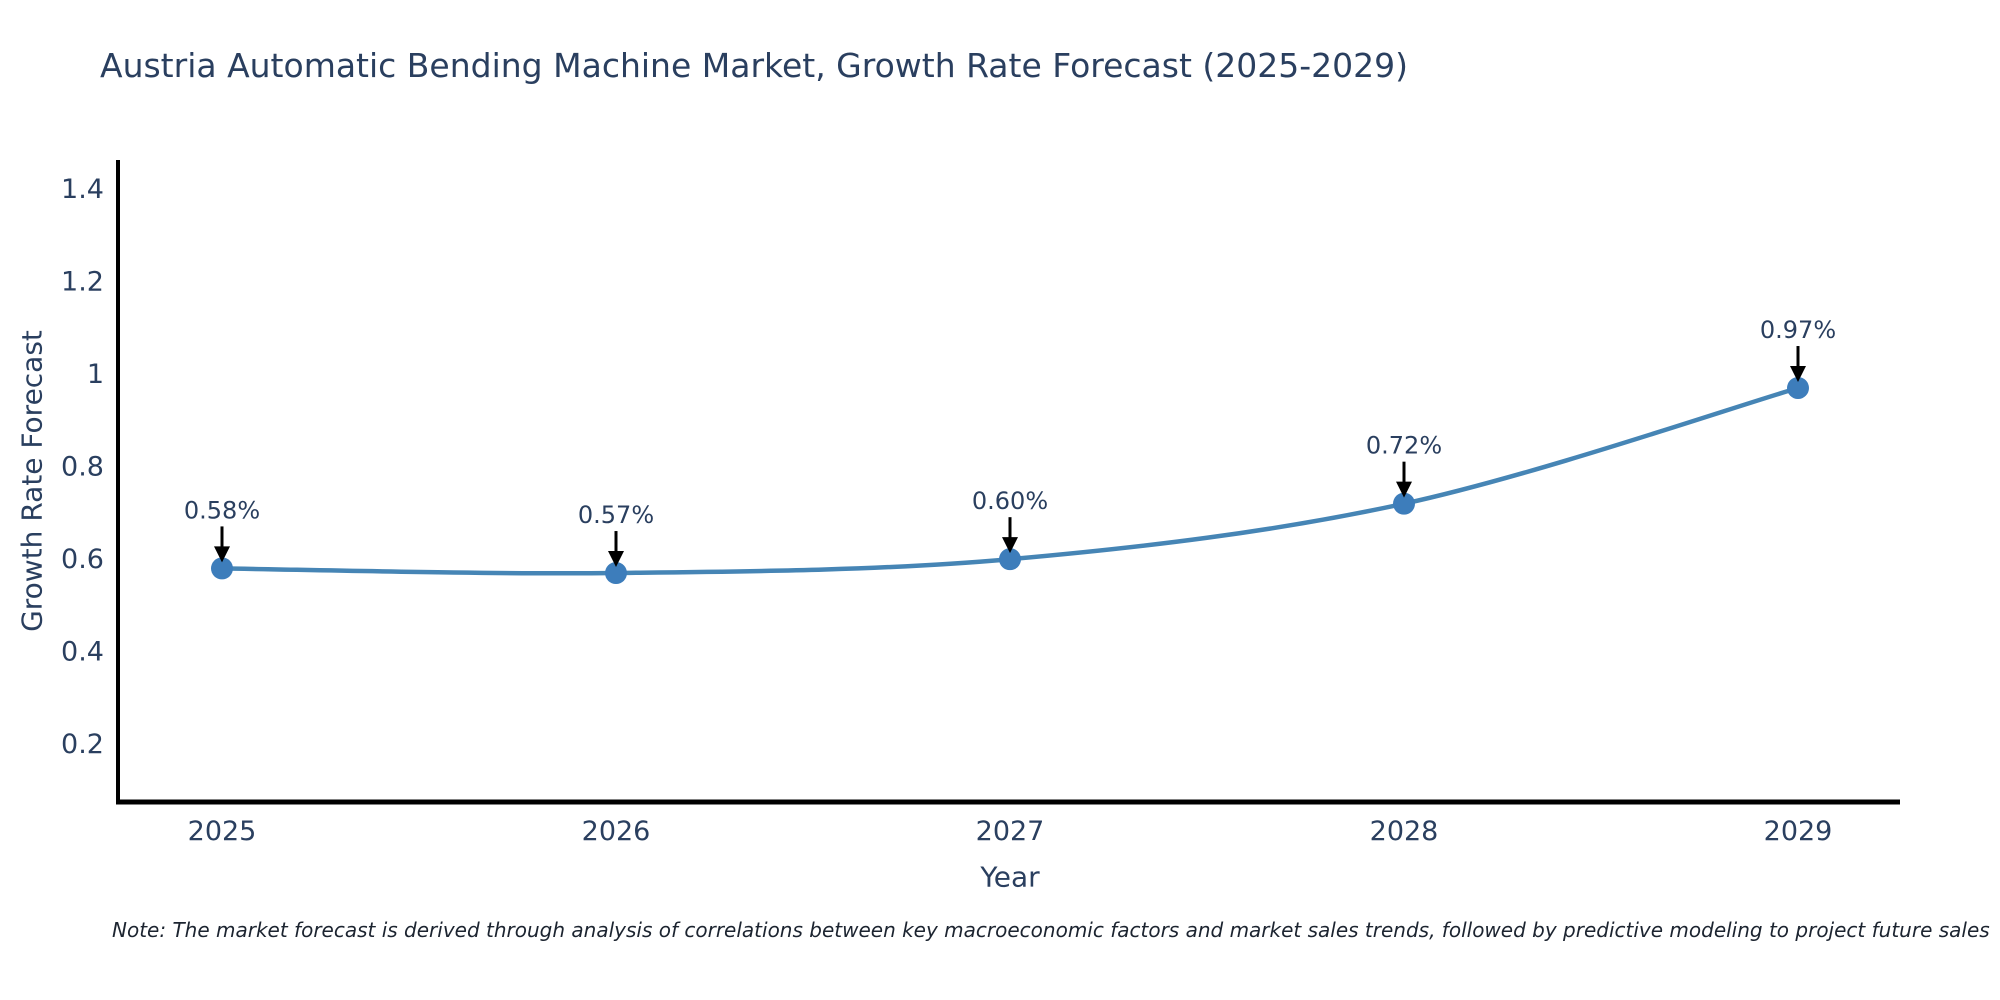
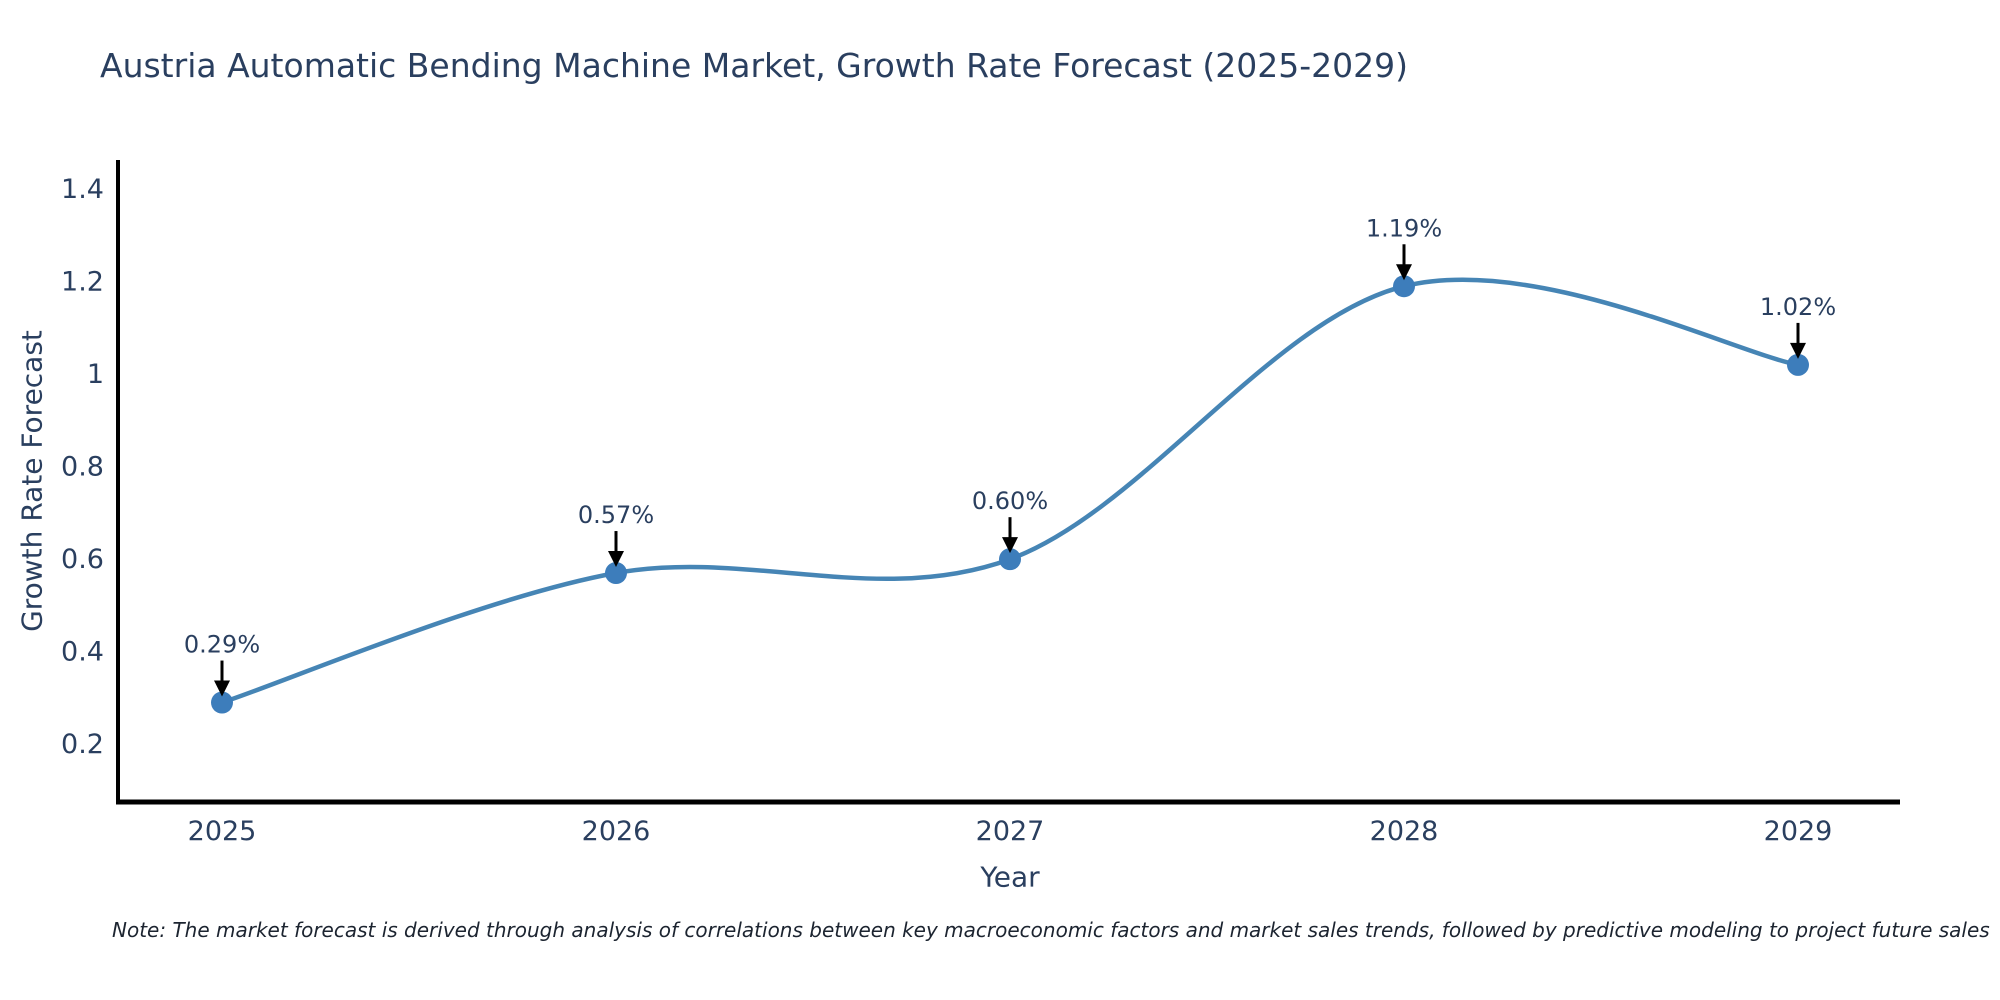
2025: 0.58% -> 0.29%
2028: 0.72% -> 1.19%
2029: 0.97% -> 1.02%
